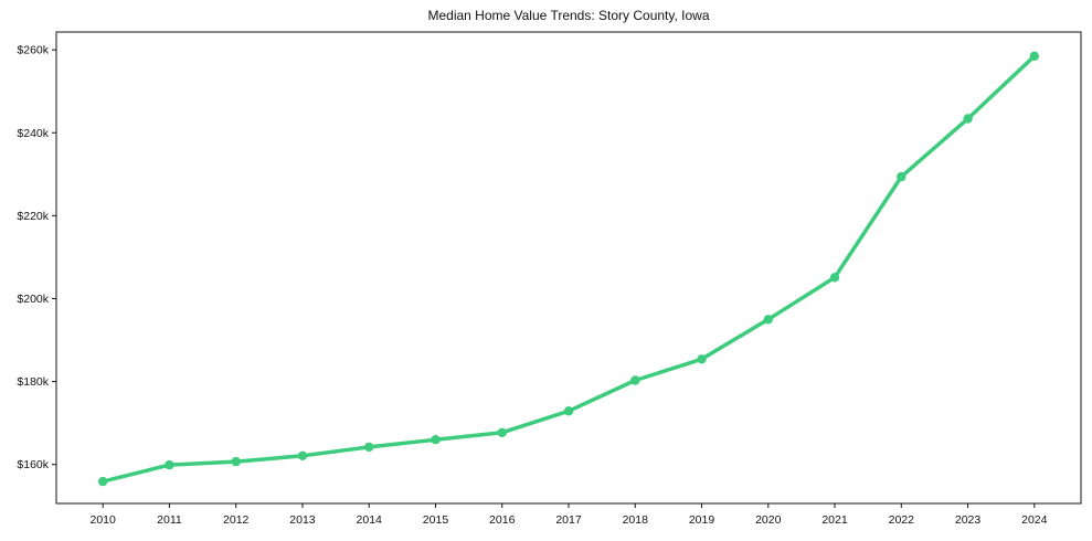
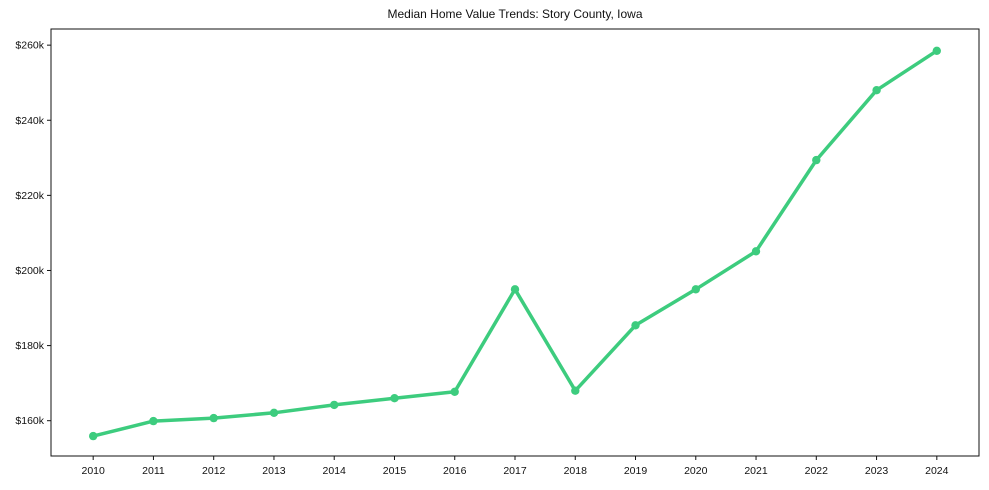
2017: $173k -> $195k
2018: $180k -> $168k
2023: $243k -> $248k
